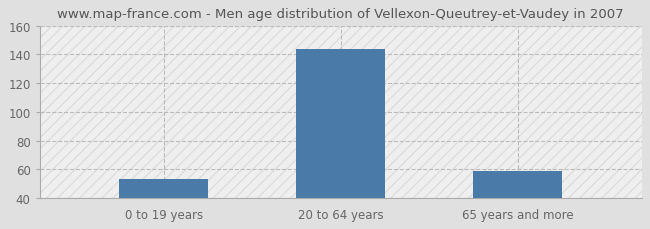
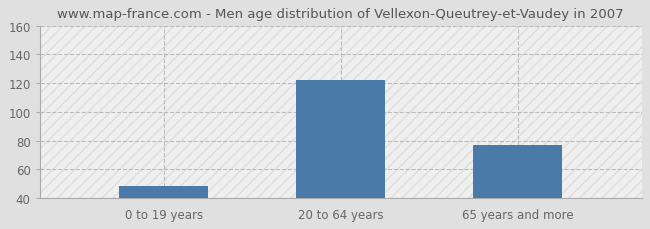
0 to 19 years: 53 -> 48
20 to 64 years: 144 -> 122
65 years and more: 59 -> 77
